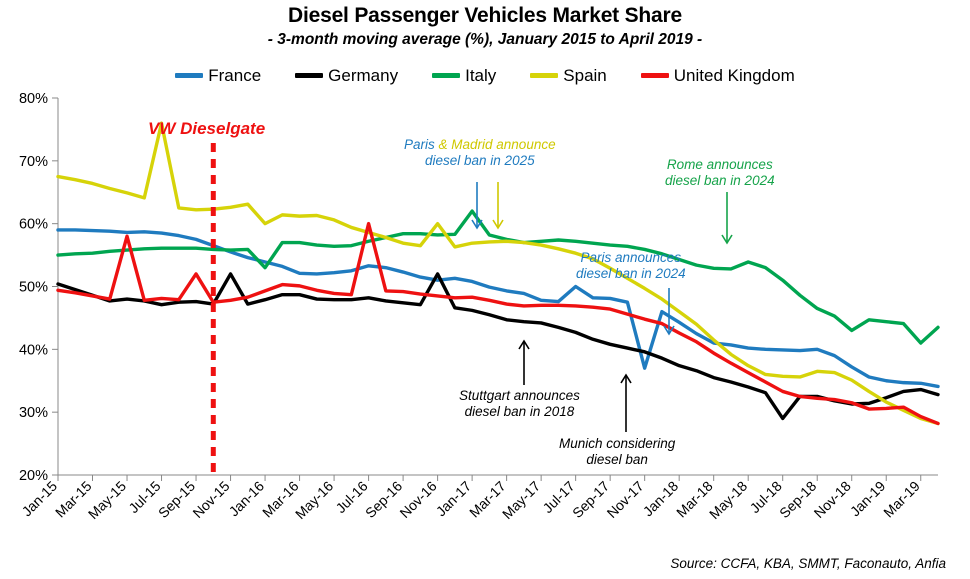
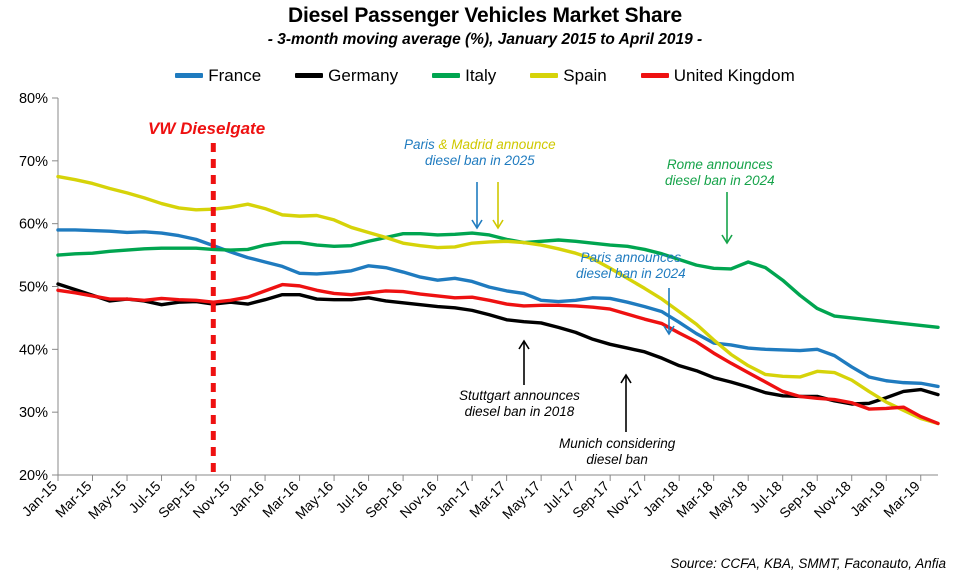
United Kingdom/May-15: 58% -> 48%
Spain/Jul-15: 76% -> 63%
United Kingdom/Sep-15: 52% -> 48%
Germany/Nov-15: 52% -> 48%
Italy/Jan-16: 53% -> 57%
Spain/Jan-16: 60% -> 62%
United Kingdom/Jul-16: 60% -> 49%
Germany/Nov-16: 52% -> 47%
Spain/Nov-16: 60% -> 56%
Italy/Jan-17: 62% -> 58%
France/Jul-17: 50% -> 48%
France/Nov-17: 37% -> 47%
Germany/Jul-18: 29% -> 33%
Italy/Nov-18: 43% -> 45%
Italy/Mar-19: 41% -> 44%
